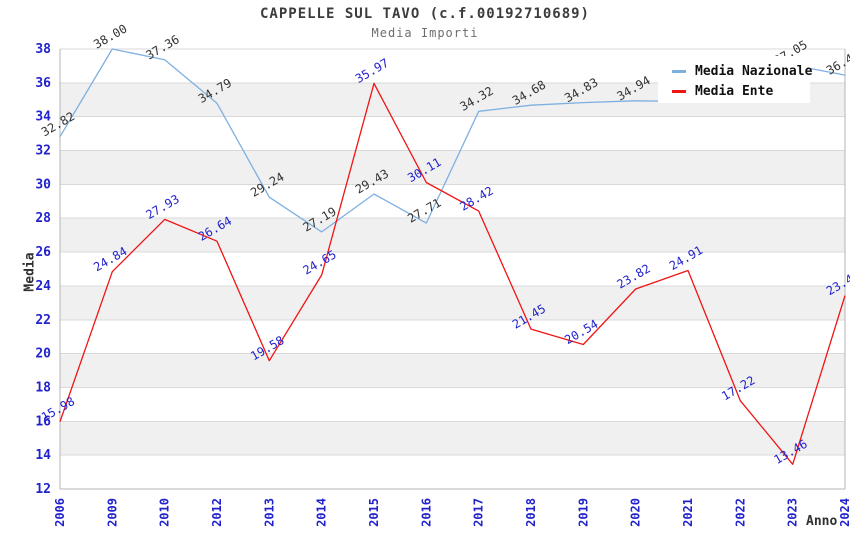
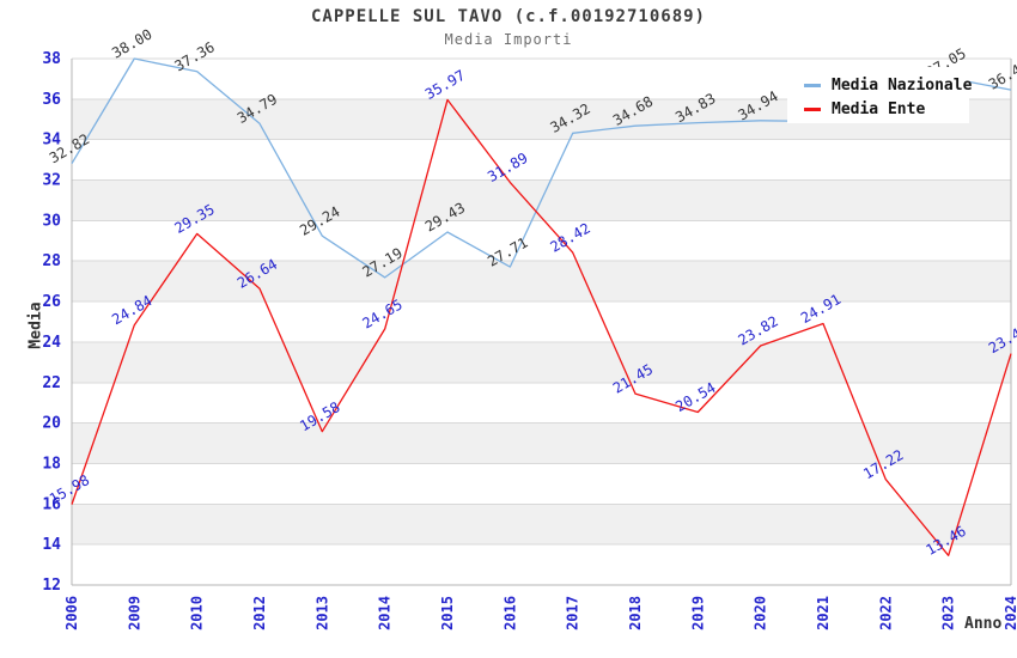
Media Ente/2010: 27.93 -> 29.35
Media Ente/2016: 30.11 -> 31.89
